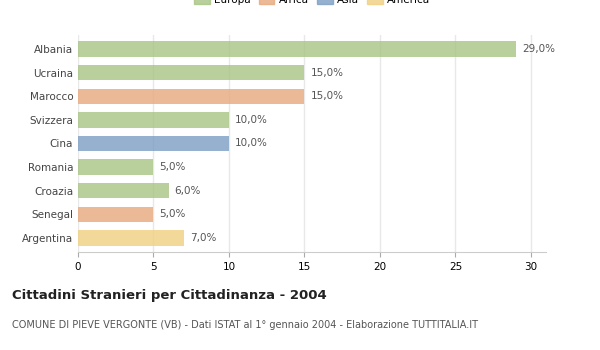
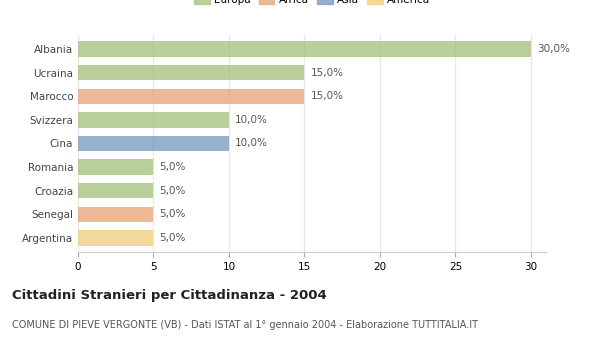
Albania: 29,0% -> 30,0%
Croazia: 6,0% -> 5,0%
Argentina: 7,0% -> 5,0%
